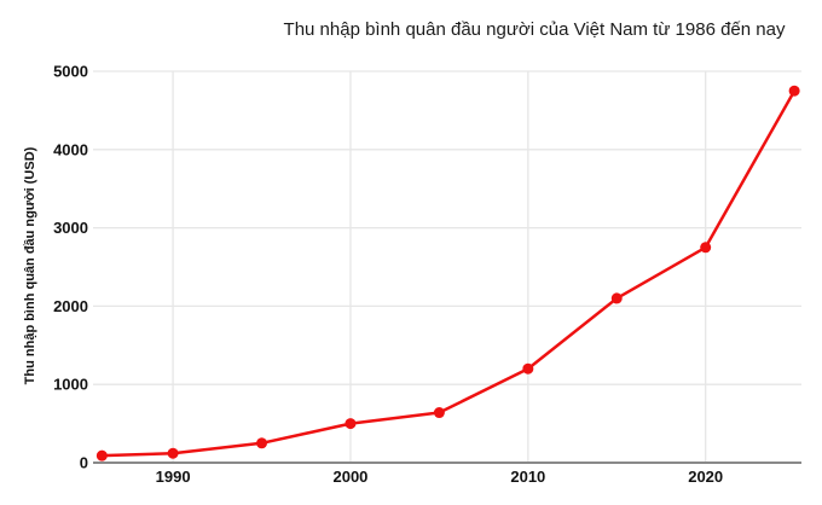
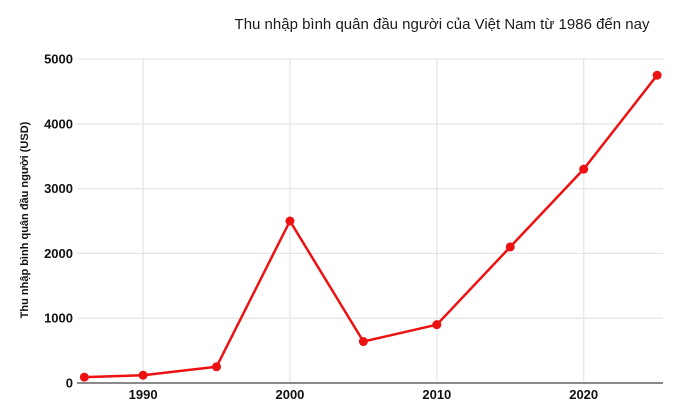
2000: 500 -> 2500
2010: 1200 -> 900
2020: 2800 -> 3300
